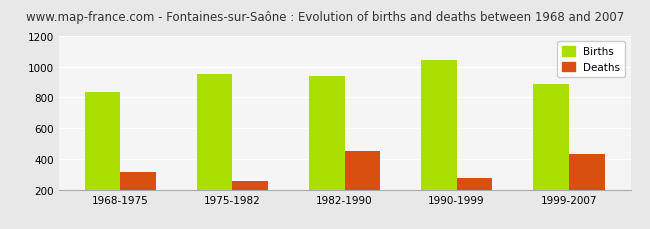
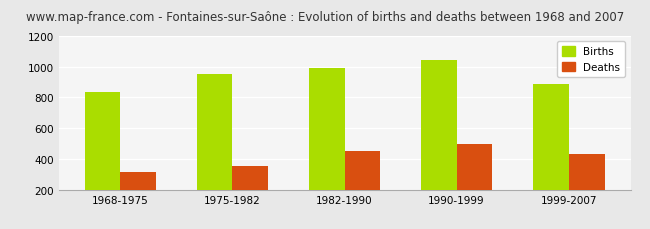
Deaths/1975-1982: 260 -> 360
Births/1982-1990: 940 -> 990
Deaths/1990-1999: 280 -> 500
